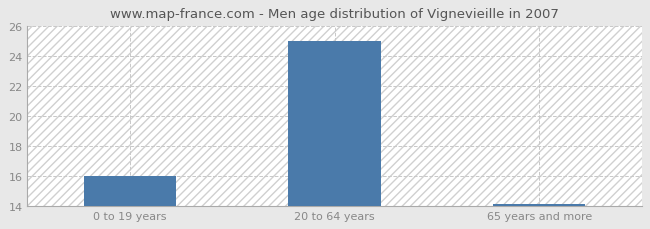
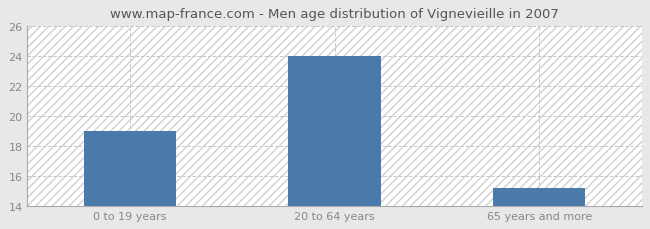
0 to 19 years: 16.0 -> 19.0
20 to 64 years: 25.0 -> 24.0
65 years and more: 14.1 -> 15.2
